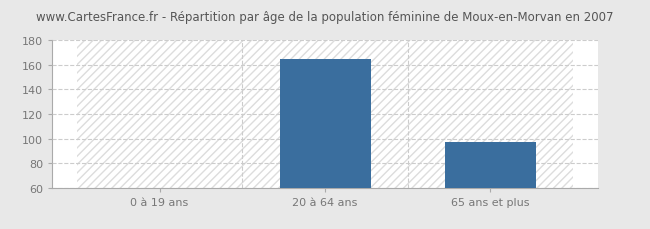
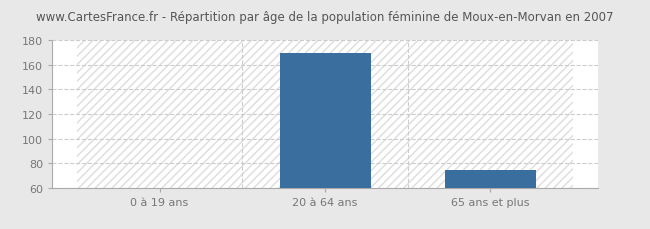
20 à 64 ans: 165 -> 170
65 ans et plus: 97 -> 74
